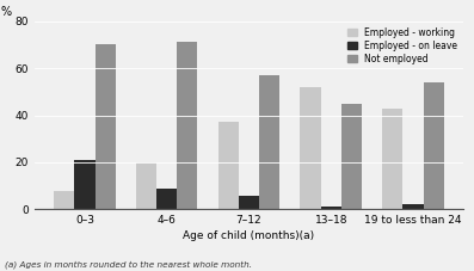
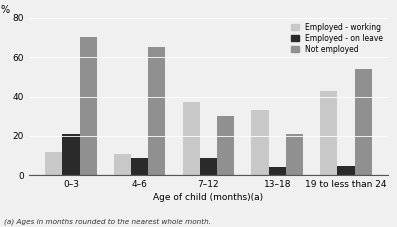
Employed - working/0–3: 8 -> 12
Employed - working/4–6: 20 -> 11
Not employed/4–6: 71 -> 65
Employed - on leave/7–12: 6 -> 9
Not employed/7–12: 57 -> 30
Employed - working/13–18: 52 -> 33
Employed - on leave/13–18: 1 -> 4
Not employed/13–18: 45 -> 21
Employed - on leave/19 to less than 24: 2 -> 5
